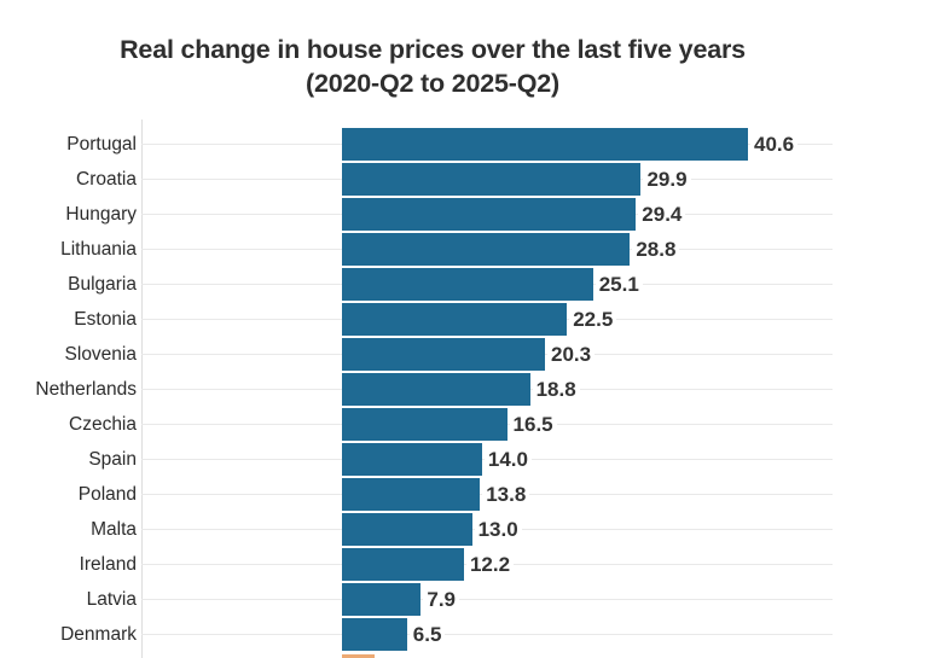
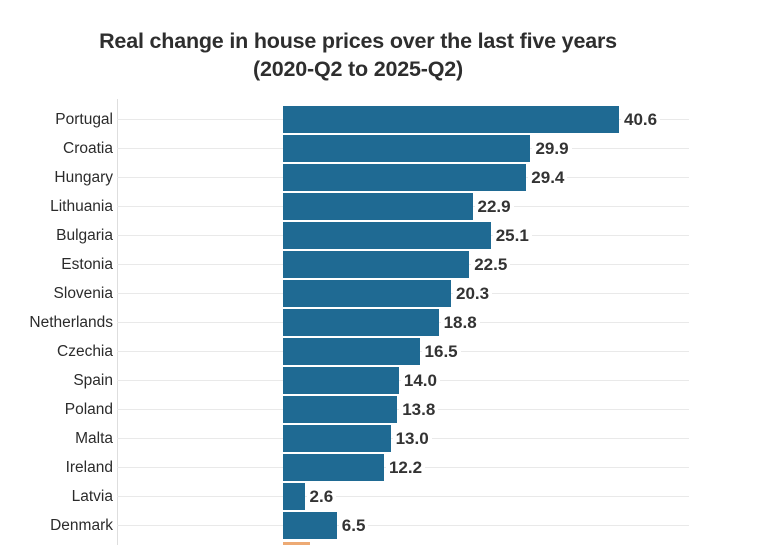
Lithuania: 28.8 -> 22.9
Latvia: 7.9 -> 2.6
